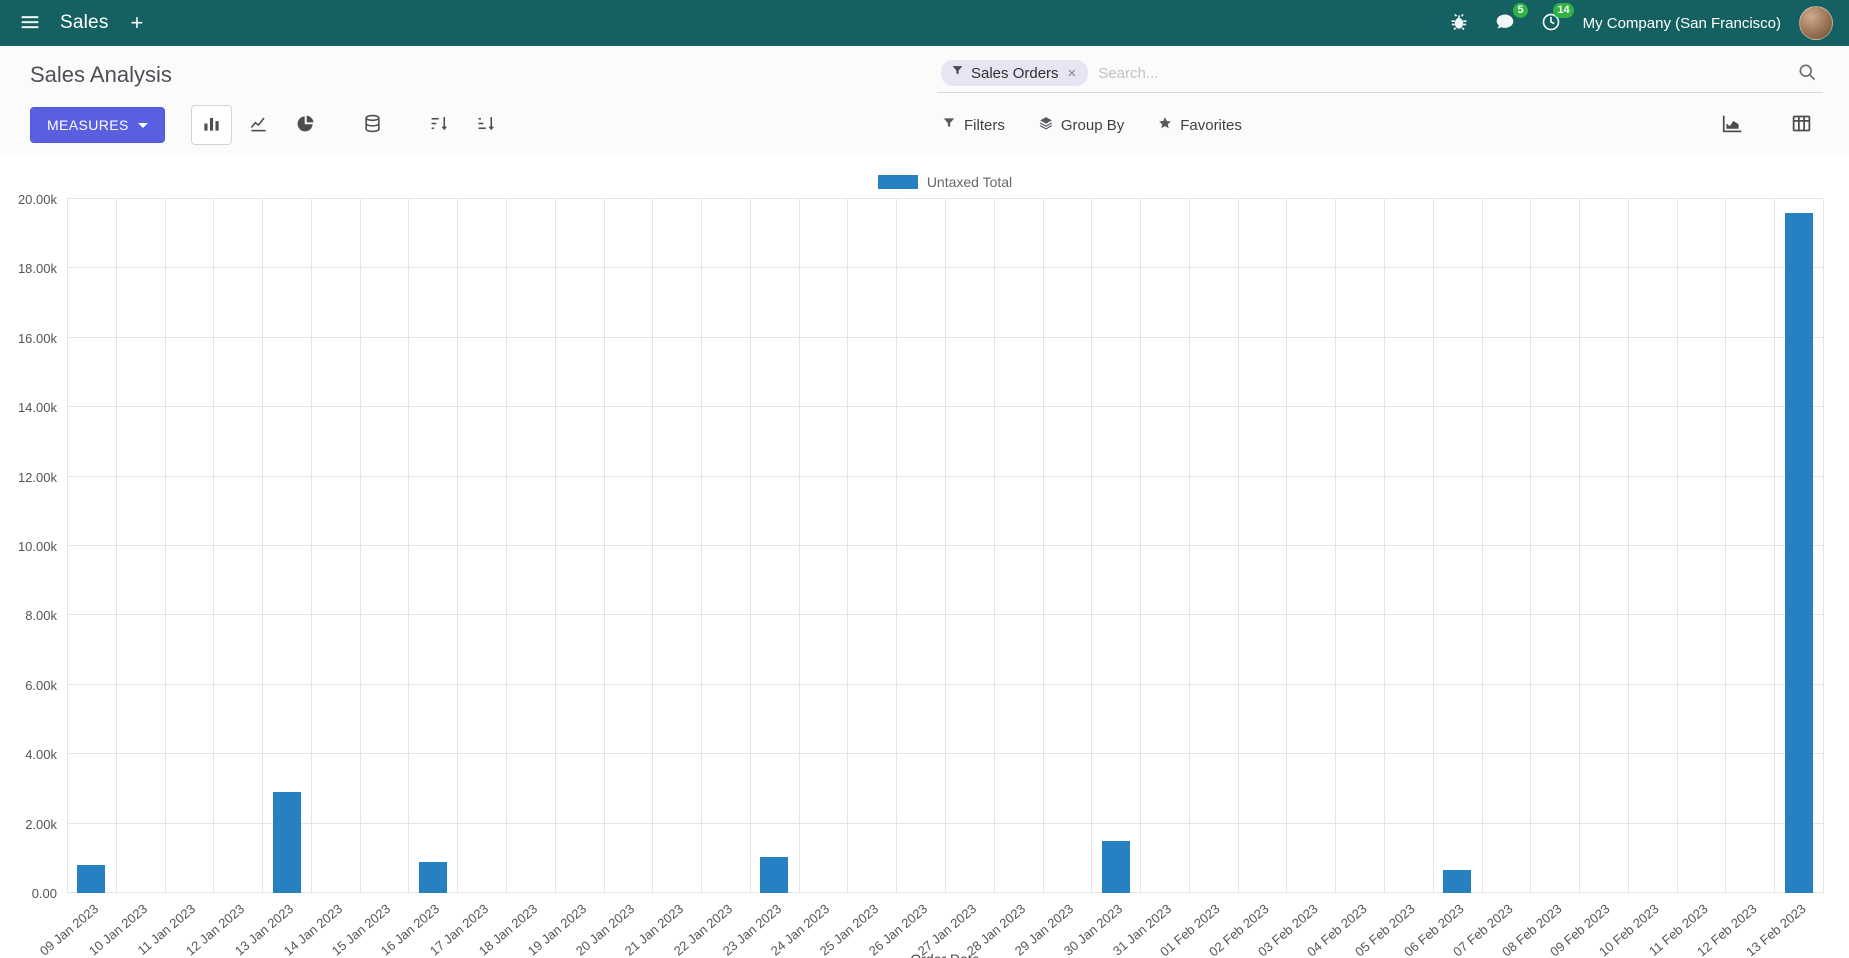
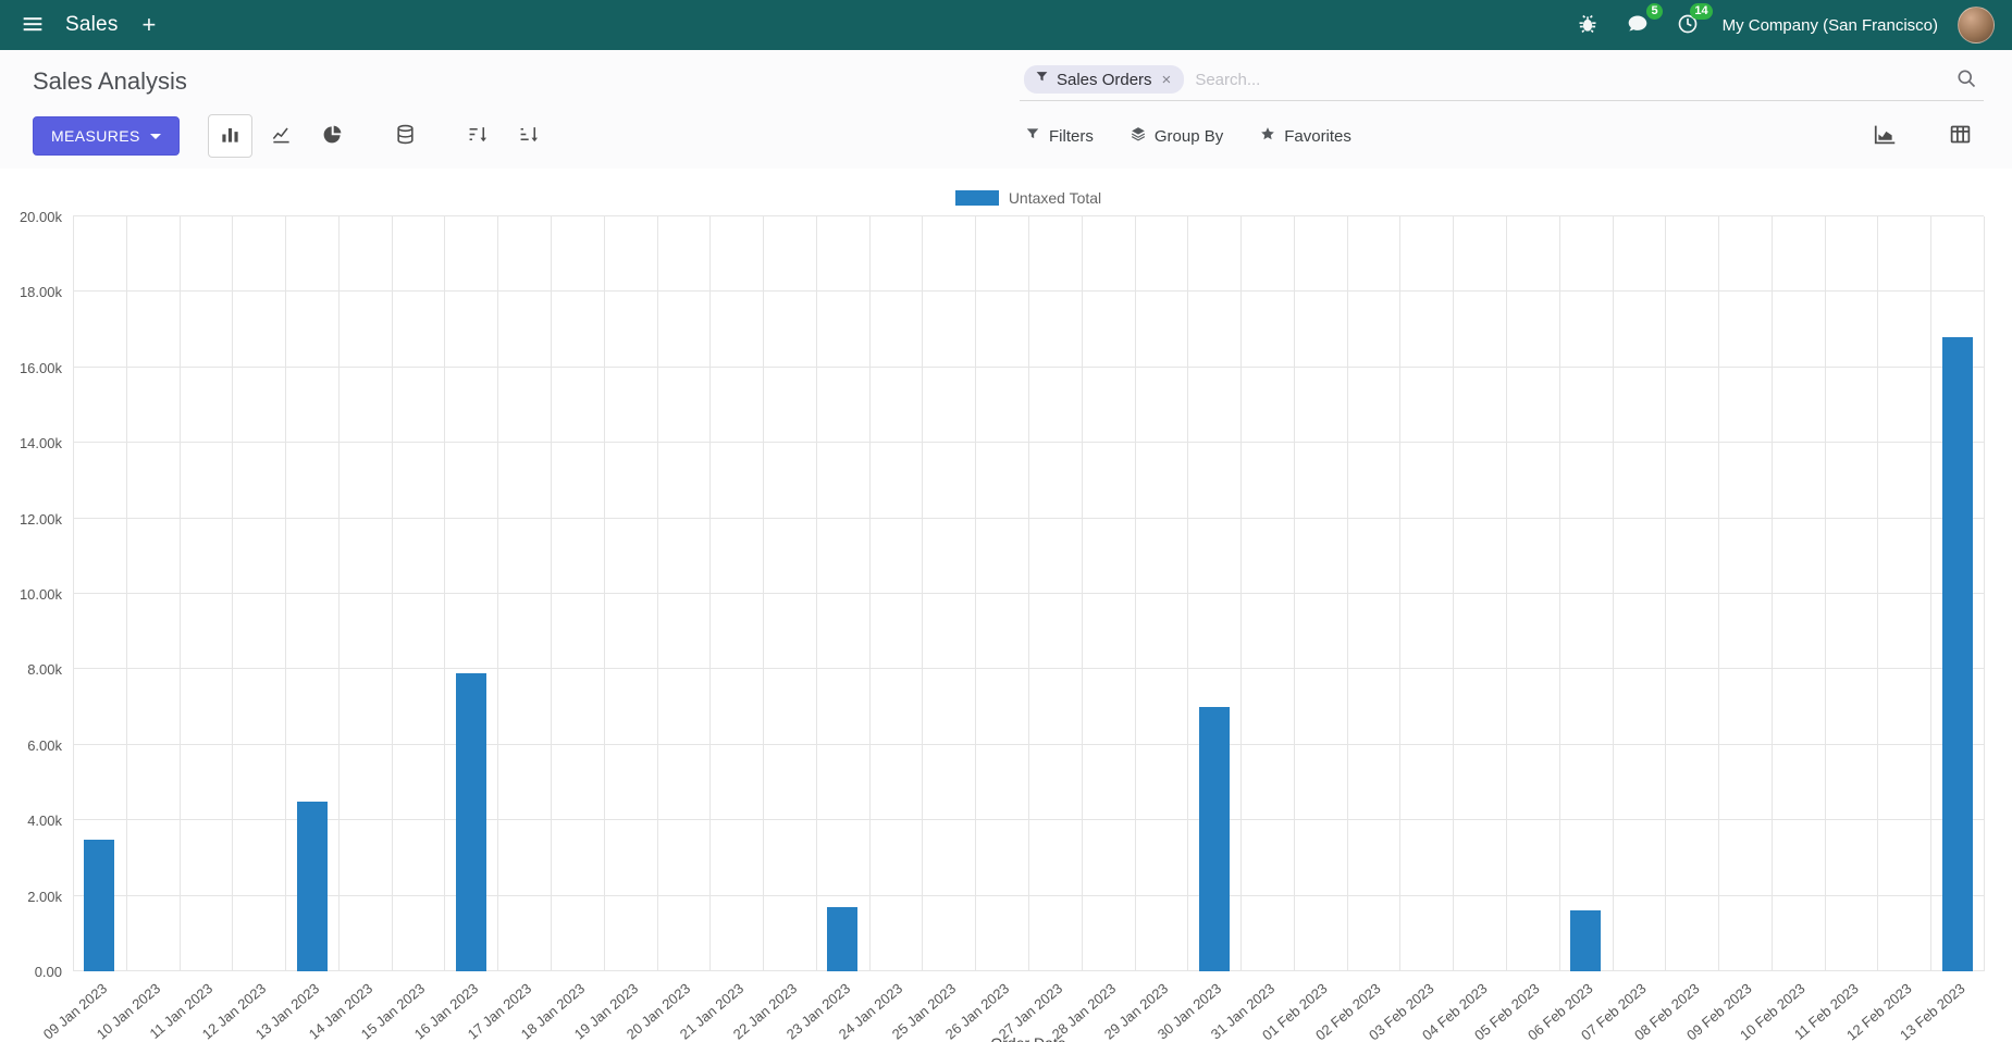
09 Jan 2023: 0.8k -> 3.5k
13 Jan 2023: 2.9k -> 4.5k
16 Jan 2023: 0.9k -> 7.9k
23 Jan 2023: 1.0k -> 1.7k
30 Jan 2023: 1.5k -> 7.0k
06 Feb 2023: 0.6k -> 1.6k
13 Feb 2023: 19.6k -> 16.8k
